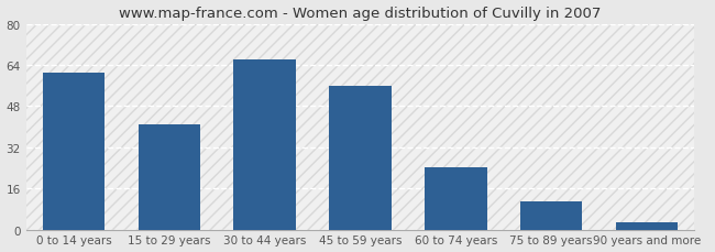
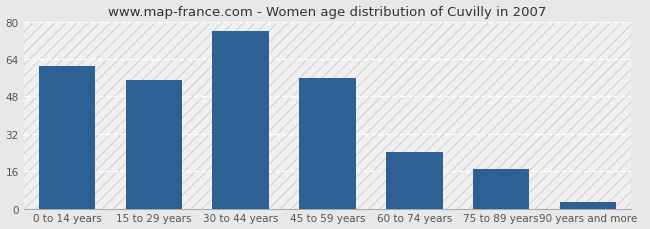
15 to 29 years: 41 -> 55
30 to 44 years: 66 -> 76
75 to 89 years: 11 -> 17
